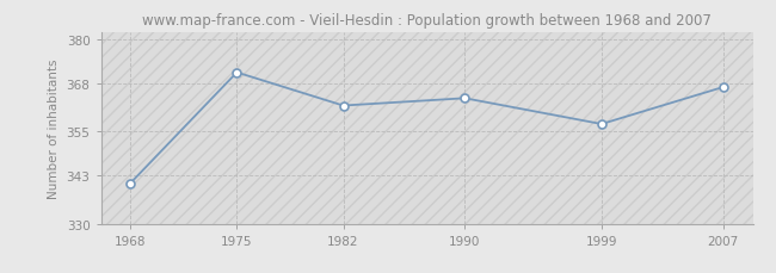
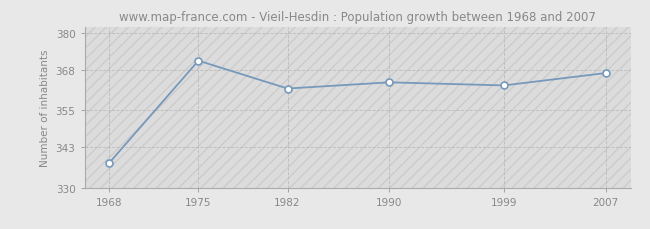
1968: 341 -> 338
1999: 357 -> 363
